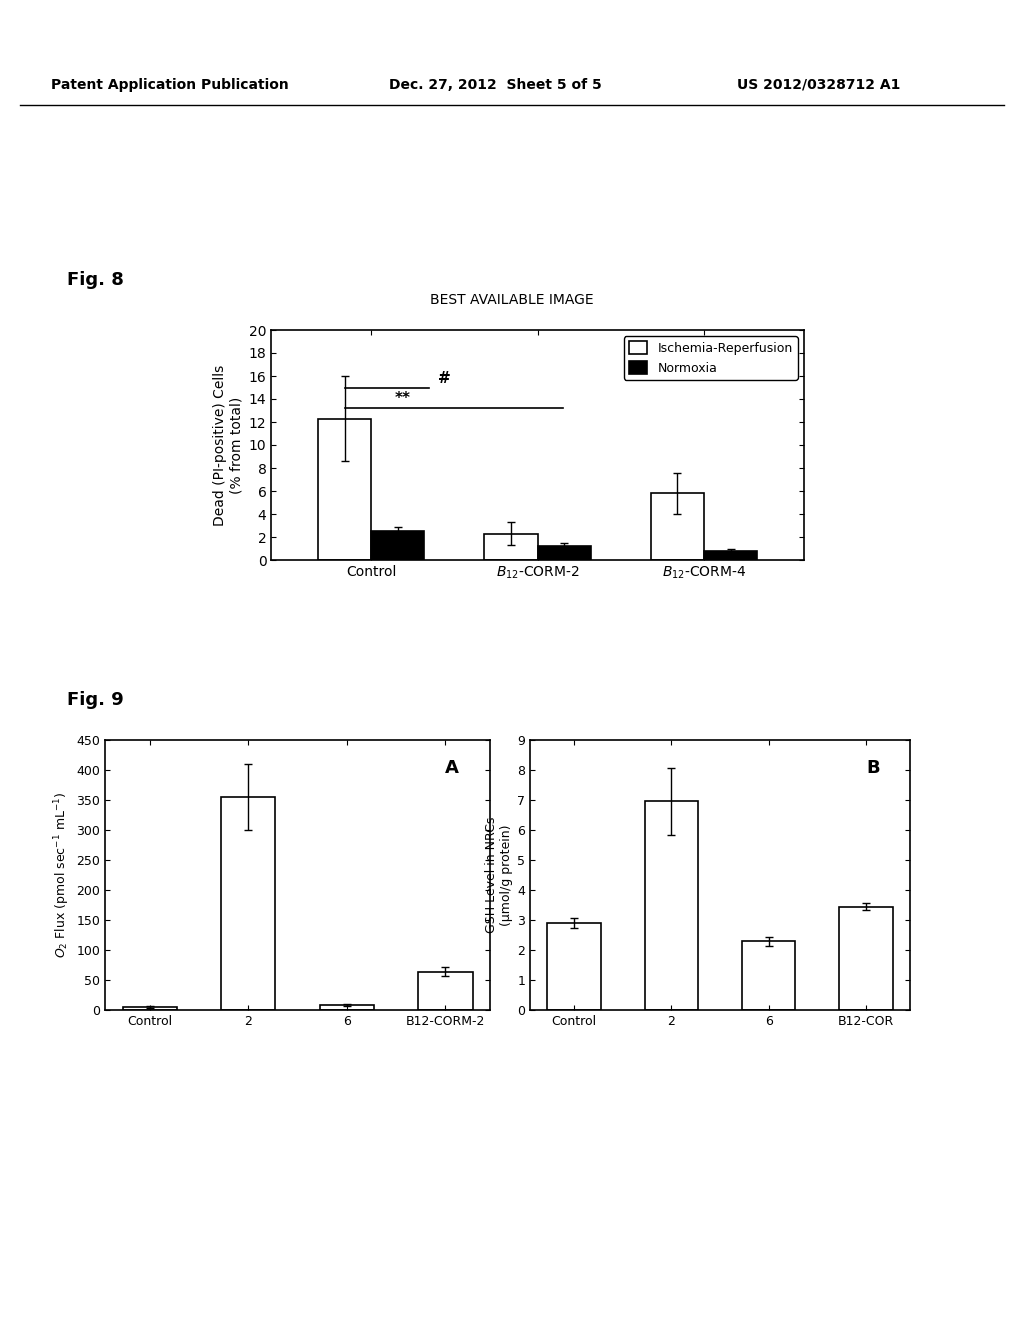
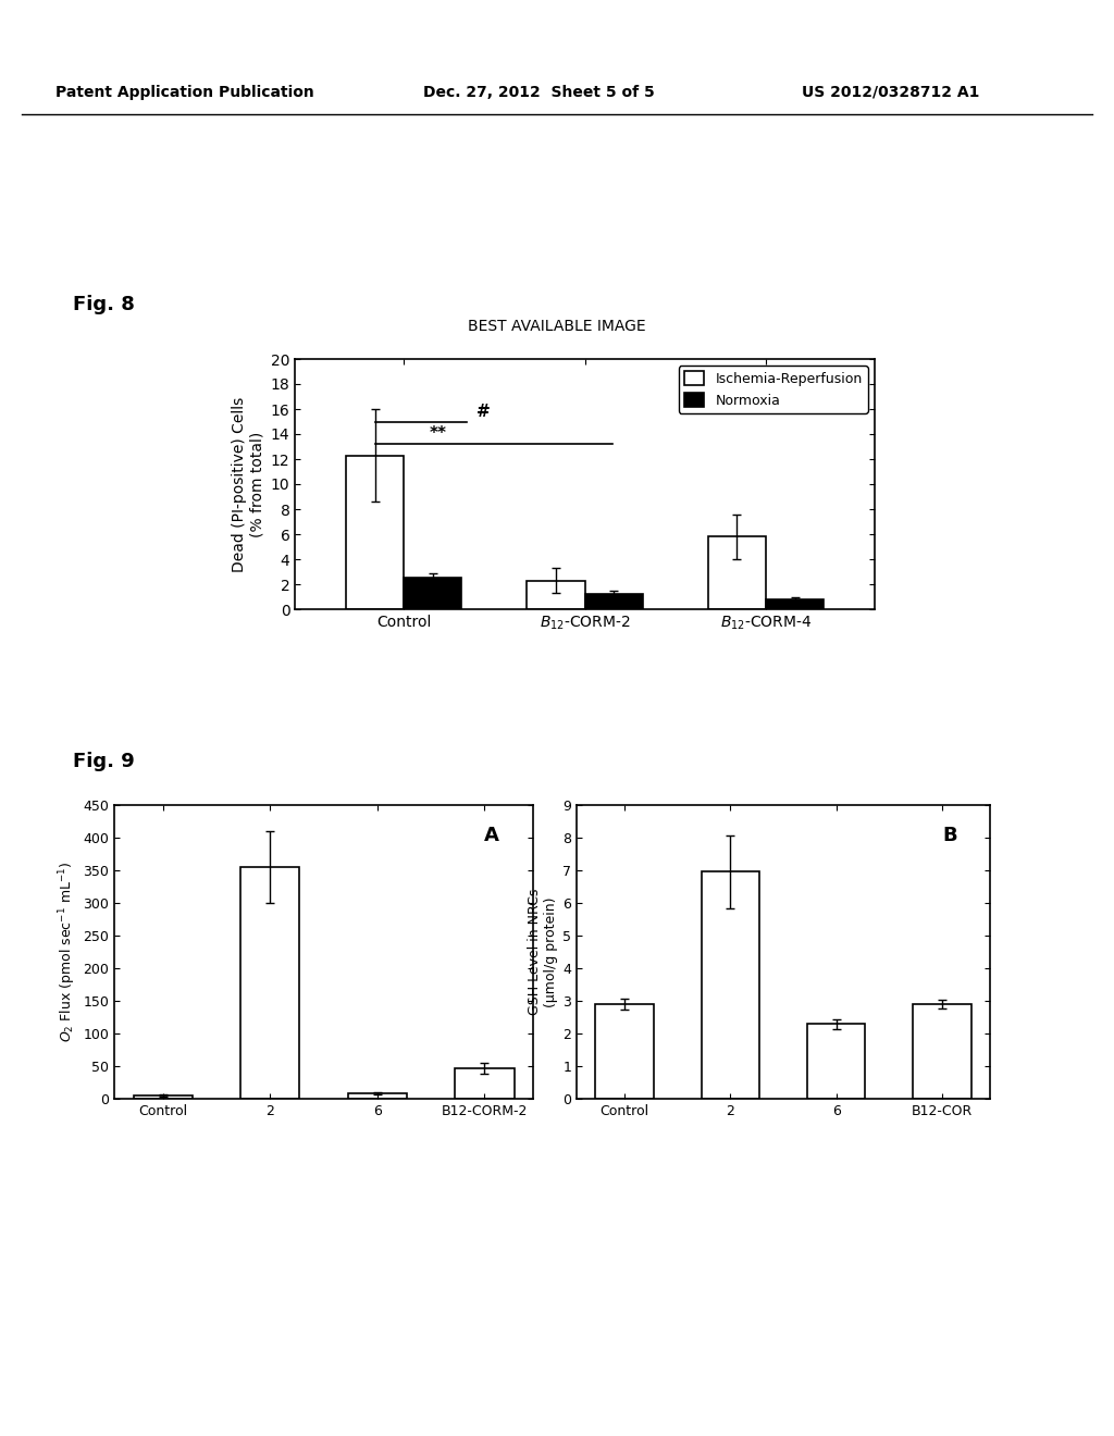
B12-CORM-2: 64 -> 47
B12-COR: 3.45 -> 2.90
